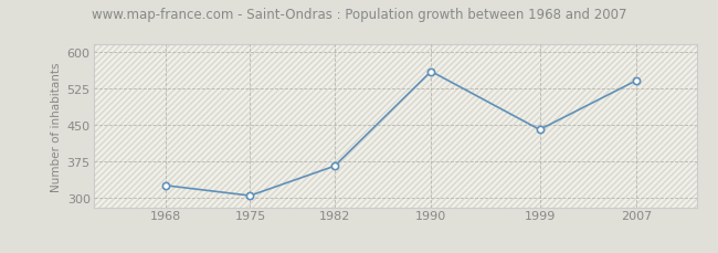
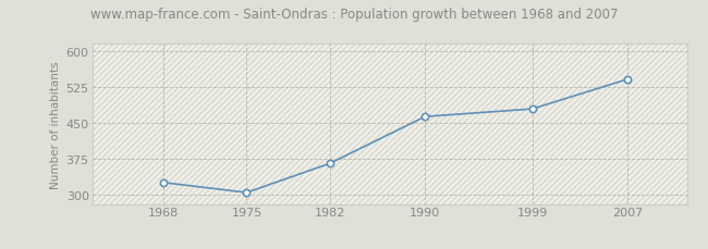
1990: 560 -> 463
1999: 440 -> 479
